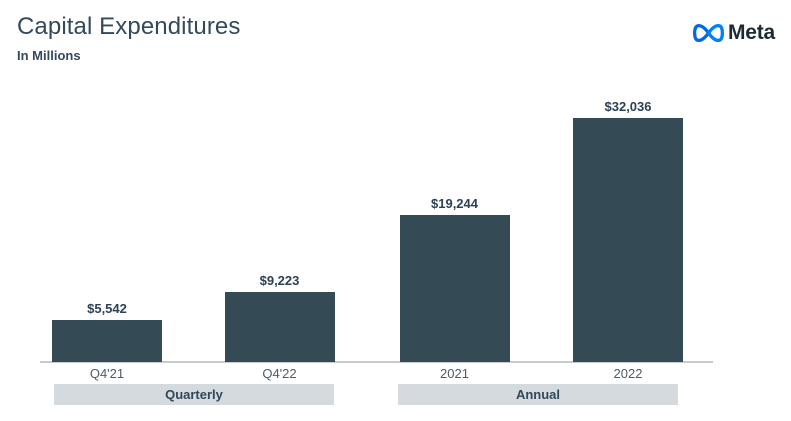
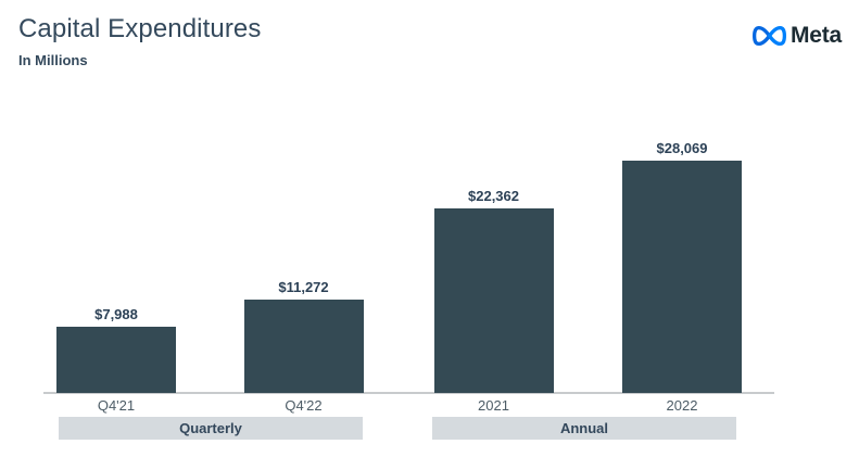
Q4'21: $5,542 -> $7,988
Q4'22: $9,223 -> $11,272
2021: $19,244 -> $22,362
2022: $32,036 -> $28,069
